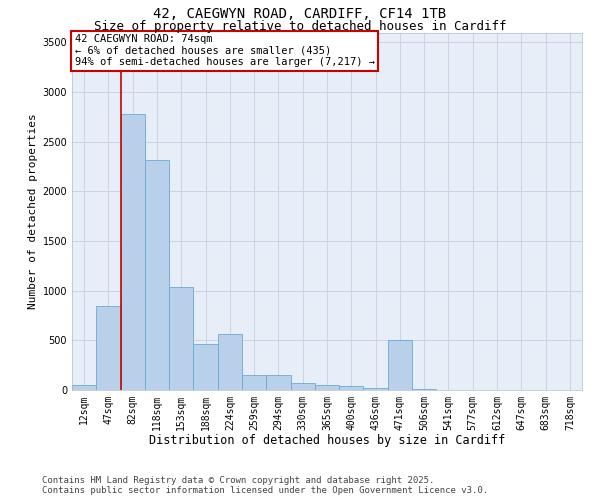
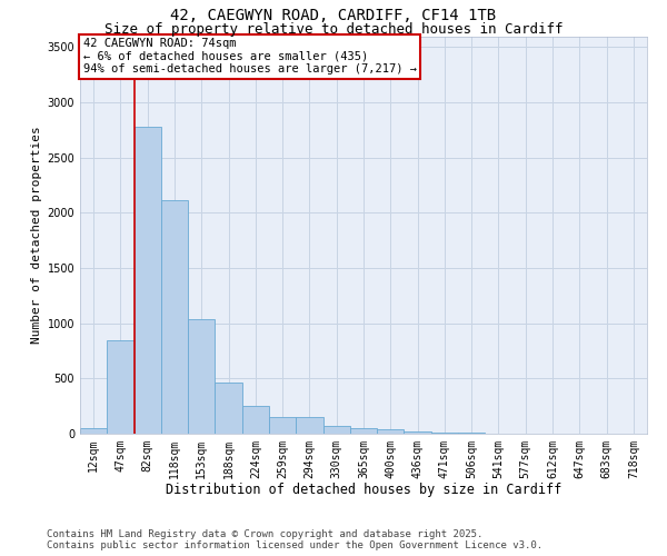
118sqm: 2320 -> 2110
224sqm: 560 -> 250
471sqm: 500 -> 20
